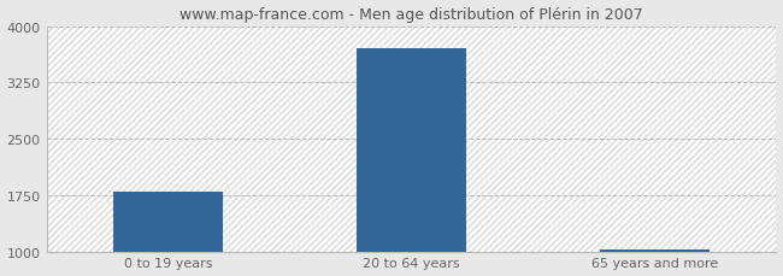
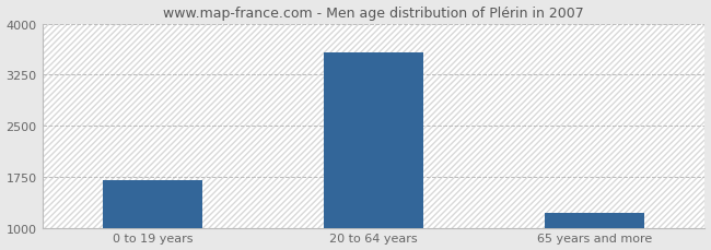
0 to 19 years: 1800 -> 1700
20 to 64 years: 3700 -> 3580
65 years and more: 1020 -> 1220
